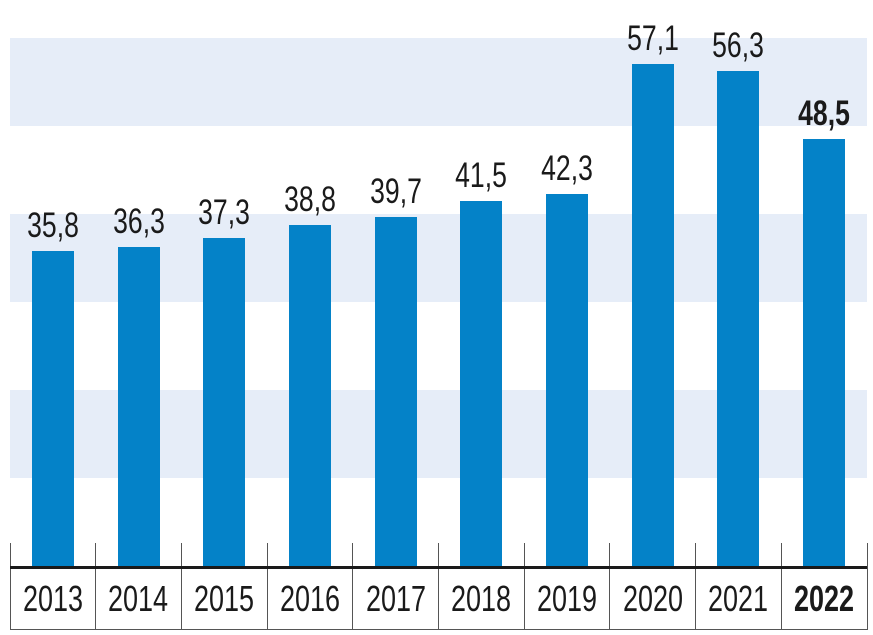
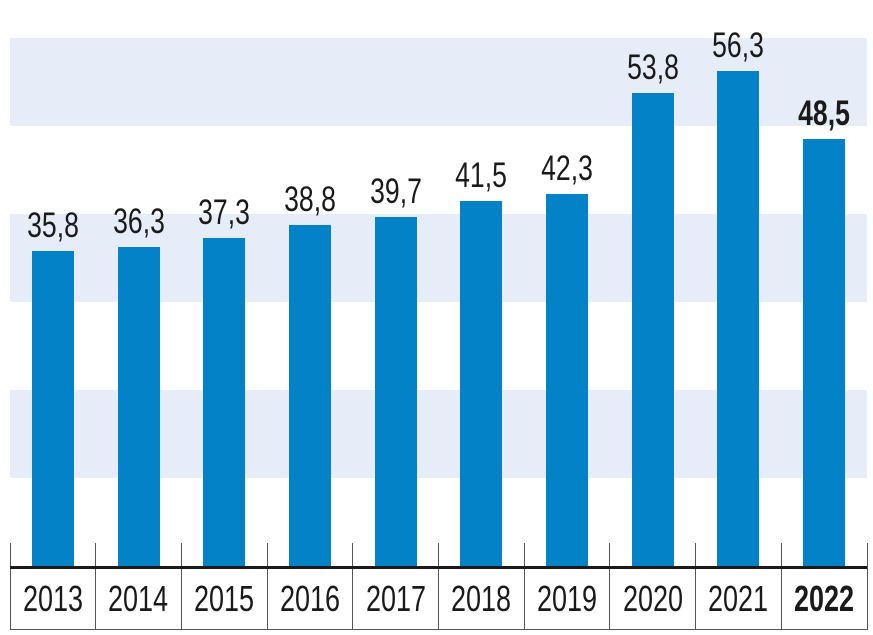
2020: 57,1 -> 53,8
